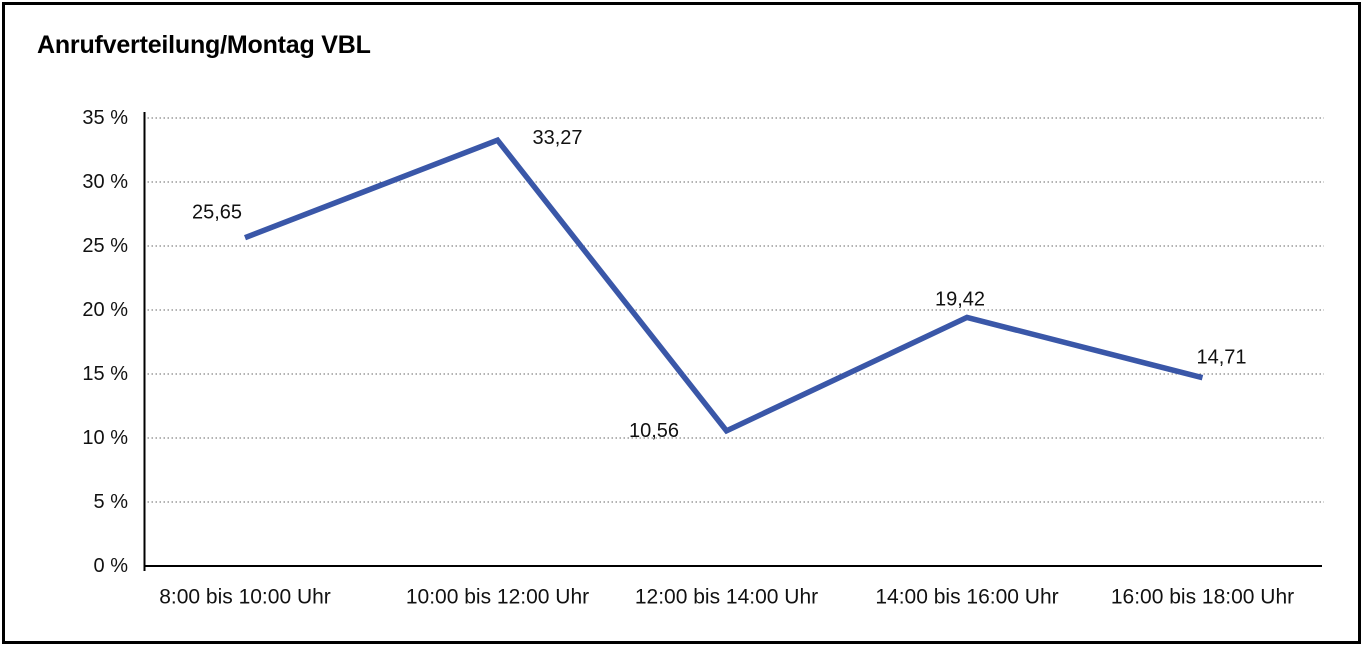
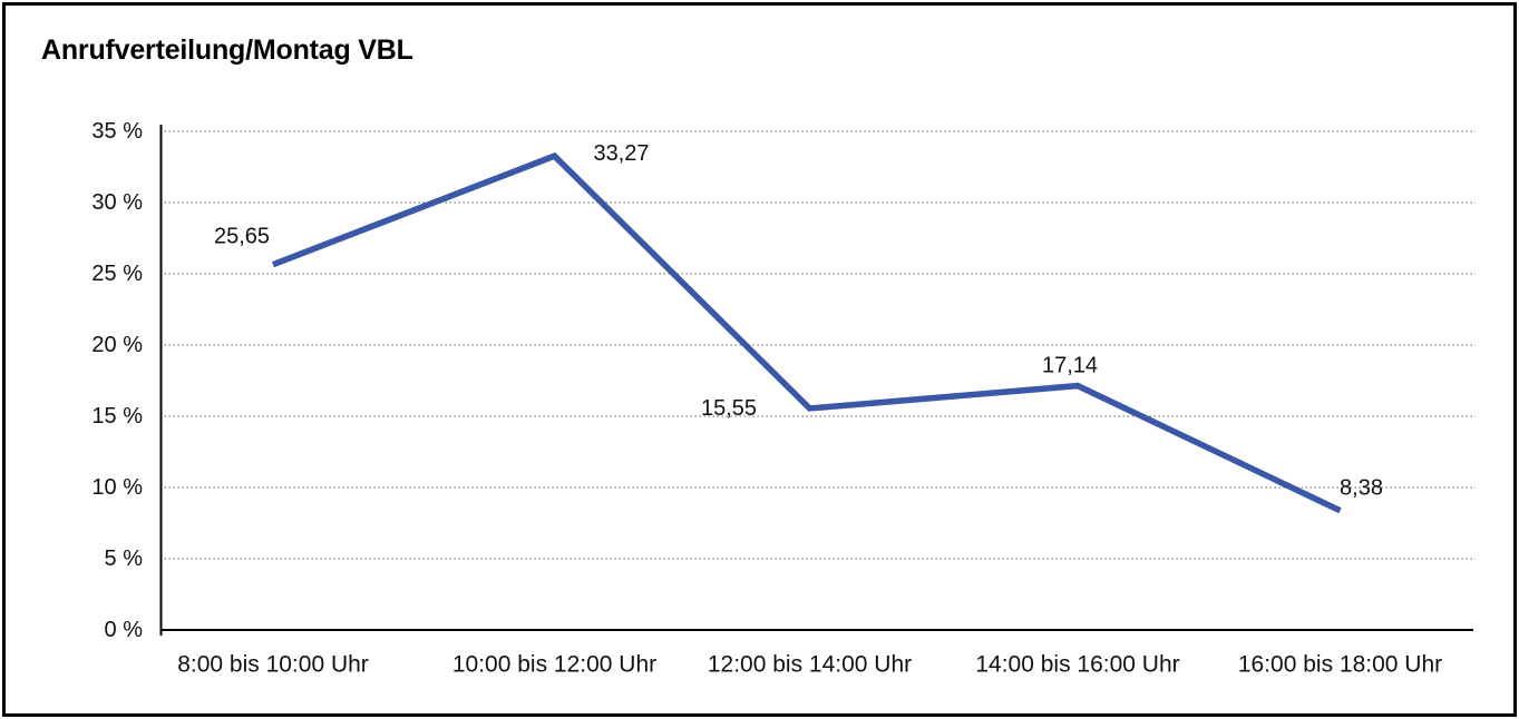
12:00 bis 14:00 Uhr: 10,56 -> 15,55
14:00 bis 16:00 Uhr: 19,42 -> 17,14
16:00 bis 18:00 Uhr: 14,71 -> 8,38
